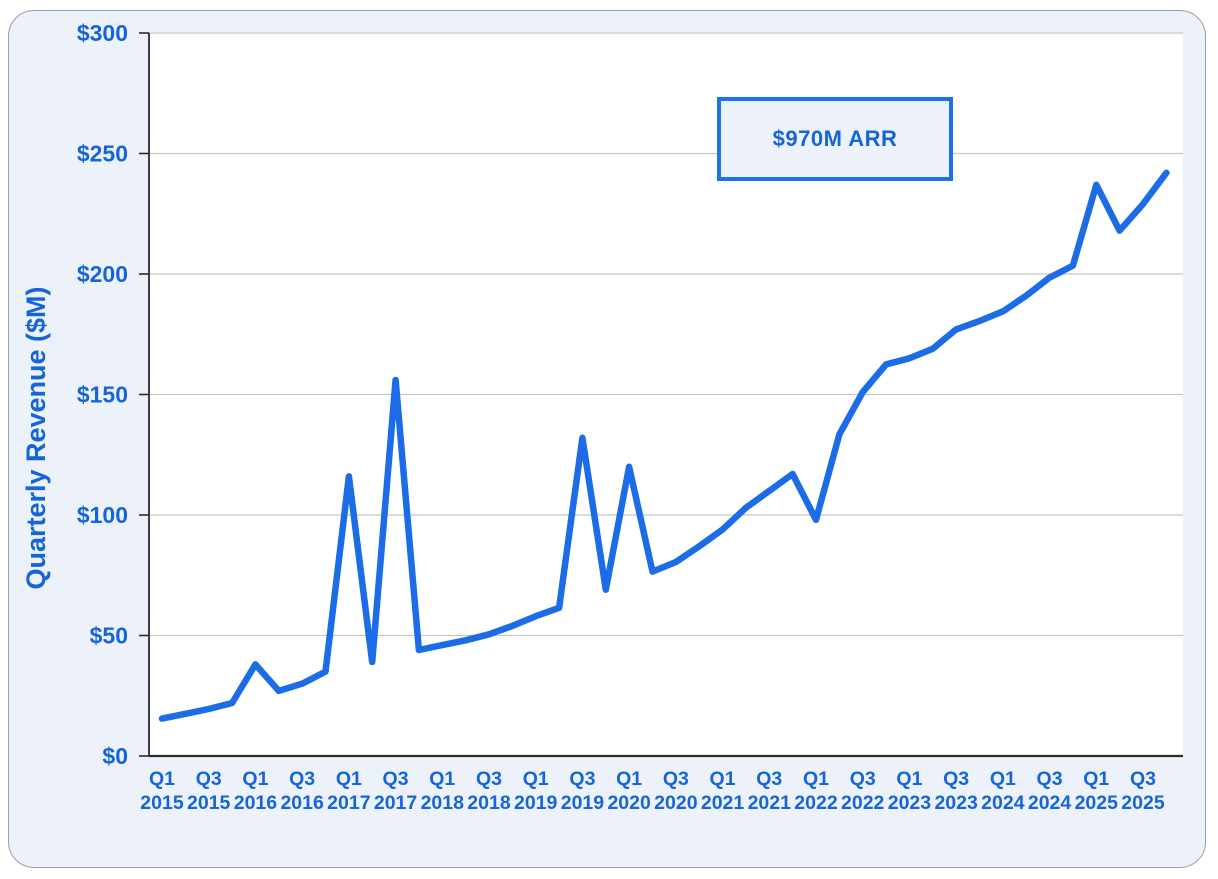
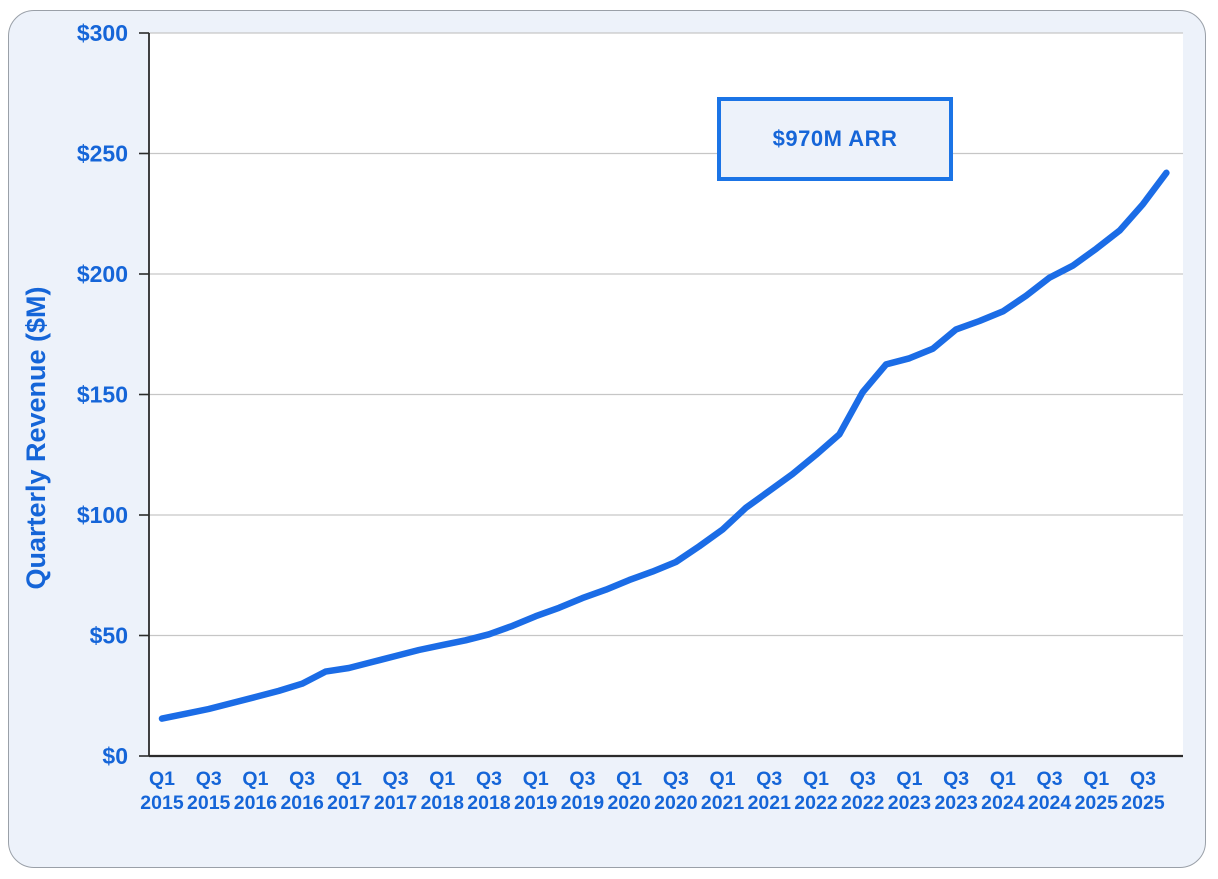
Q1 2016: $38 -> $24
Q1 2017: $116 -> $36
Q3 2017: $156 -> $42
Q3 2019: $132 -> $66
Q1 2020: $120 -> $73
Q1 2022: $98 -> $125
Q1 2025: $237 -> $210
